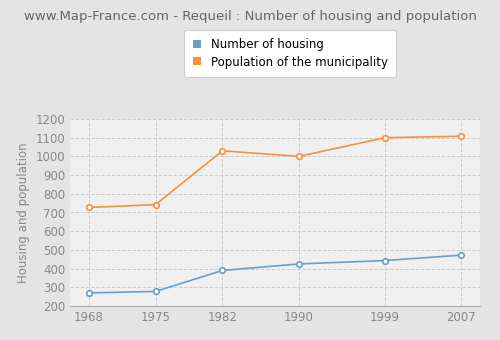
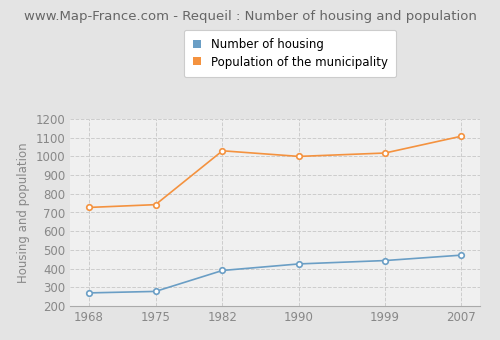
Population of the municipality/1999: 1100 -> 1020
